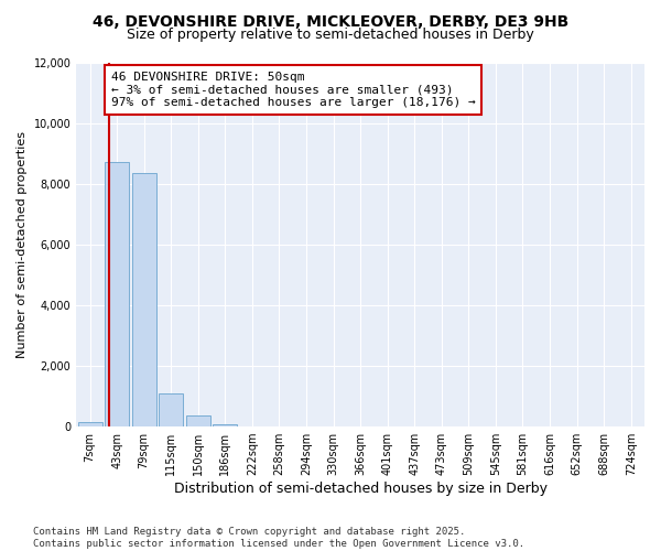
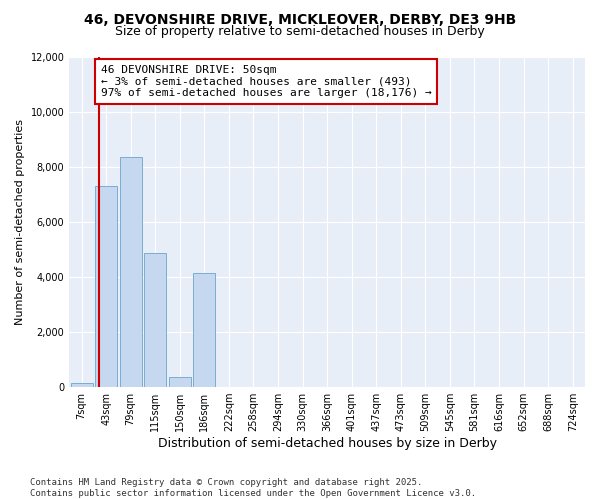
43sqm: 8,700 -> 7,300
115sqm: 1,100 -> 4,850
186sqm: 80 -> 4,150
